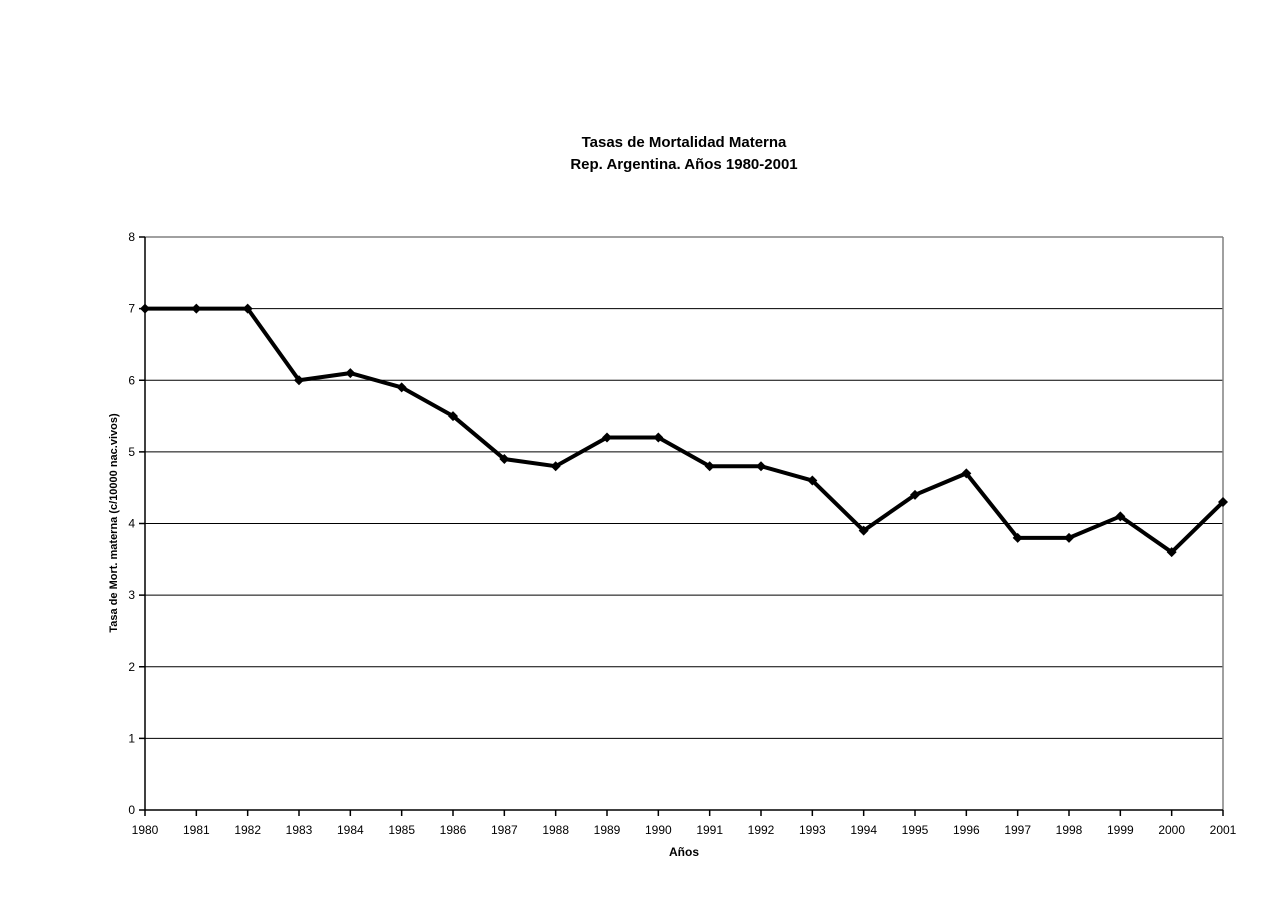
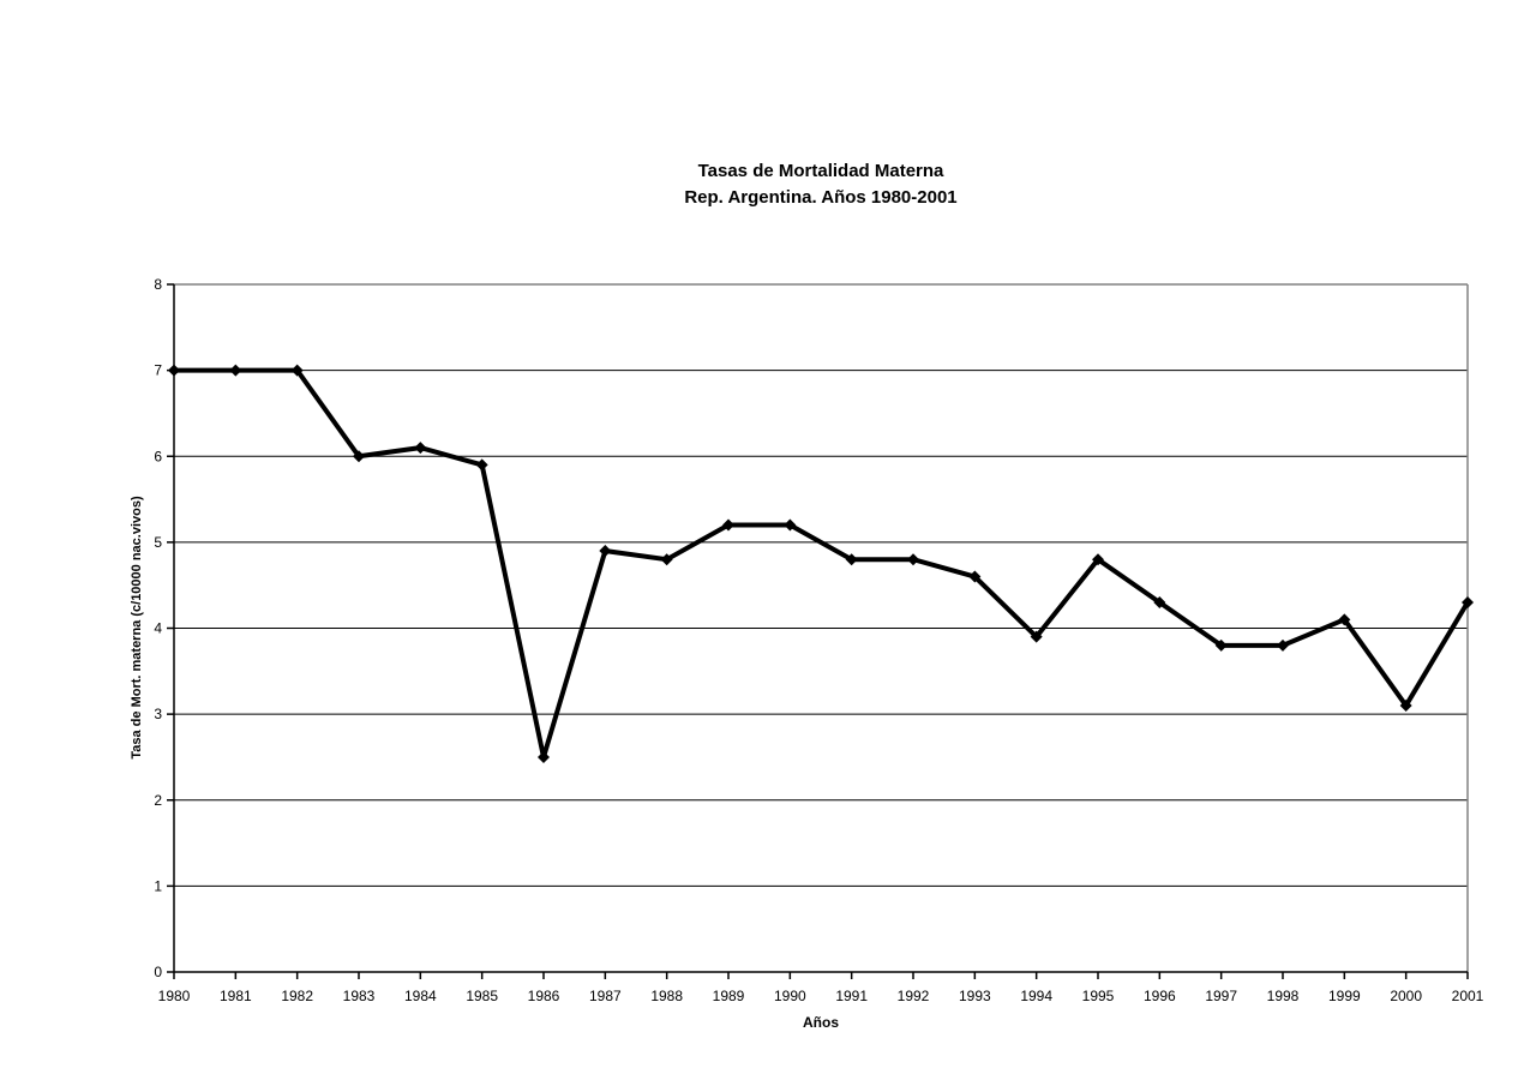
1986: 5.5 -> 2.5
1995: 4.4 -> 4.8
1996: 4.7 -> 4.3
2000: 3.6 -> 3.1
